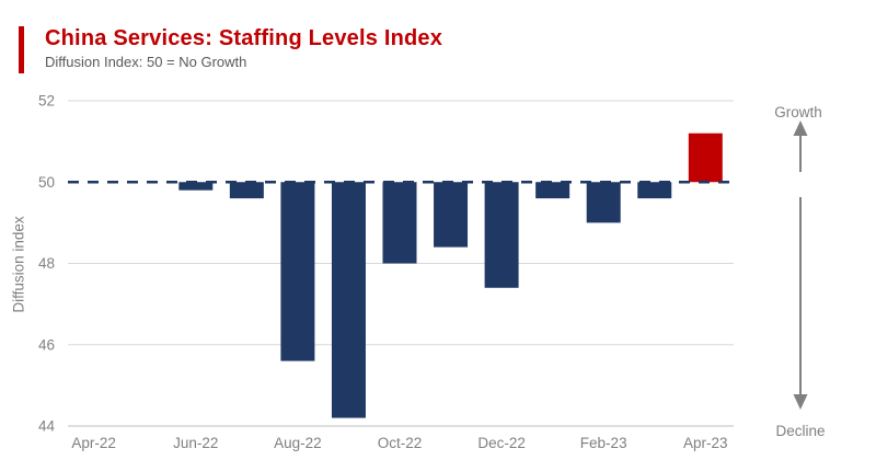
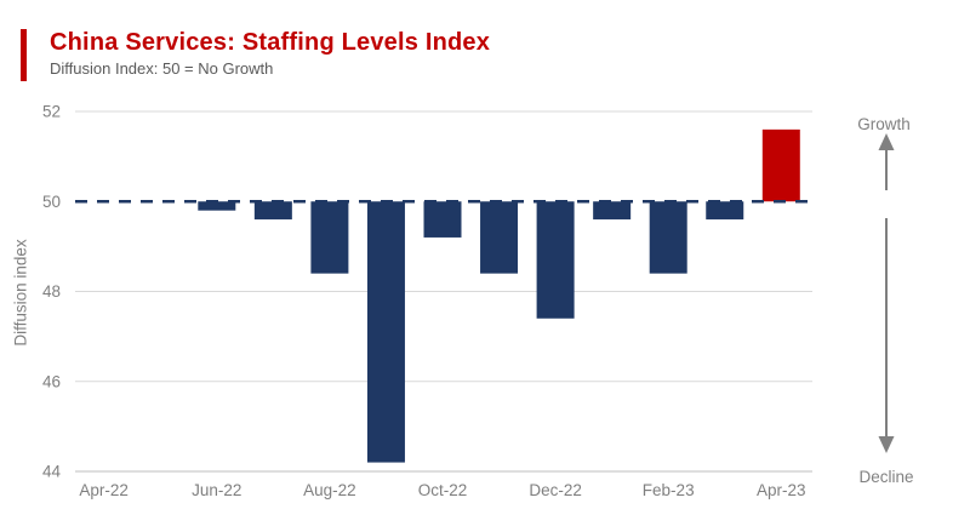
Aug-22: 45.6 -> 48.4
Oct-22: 48.0 -> 49.2
Feb-23: 49.0 -> 48.4
Apr-23: 51.2 -> 51.6
